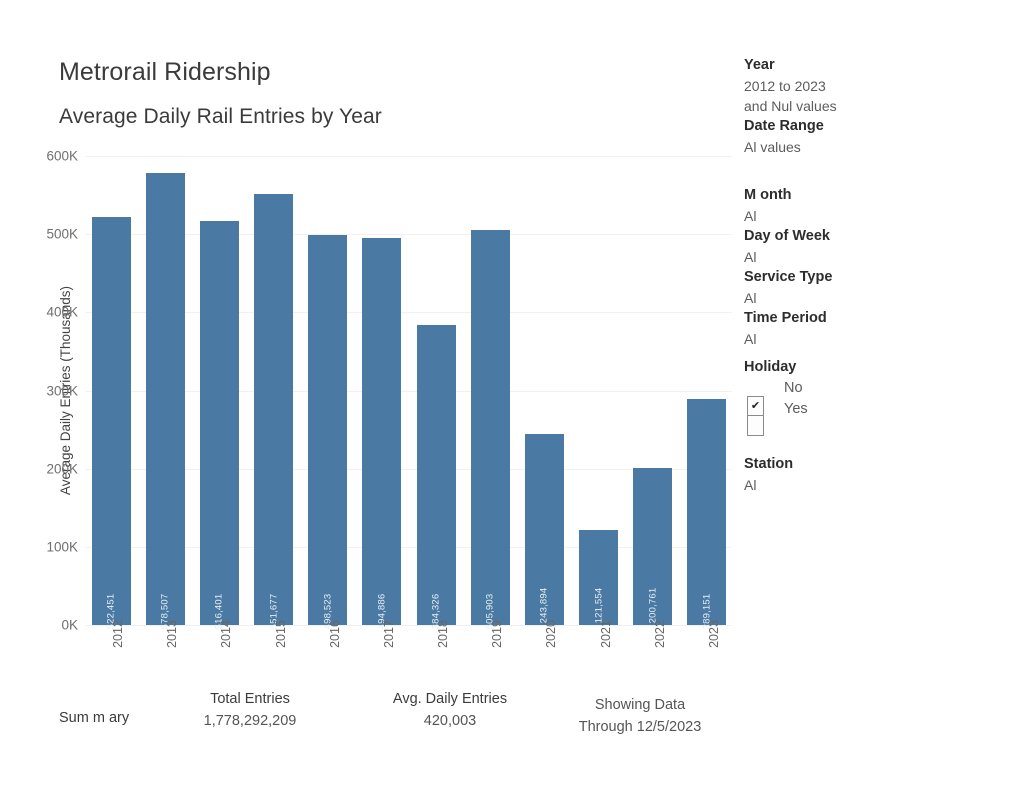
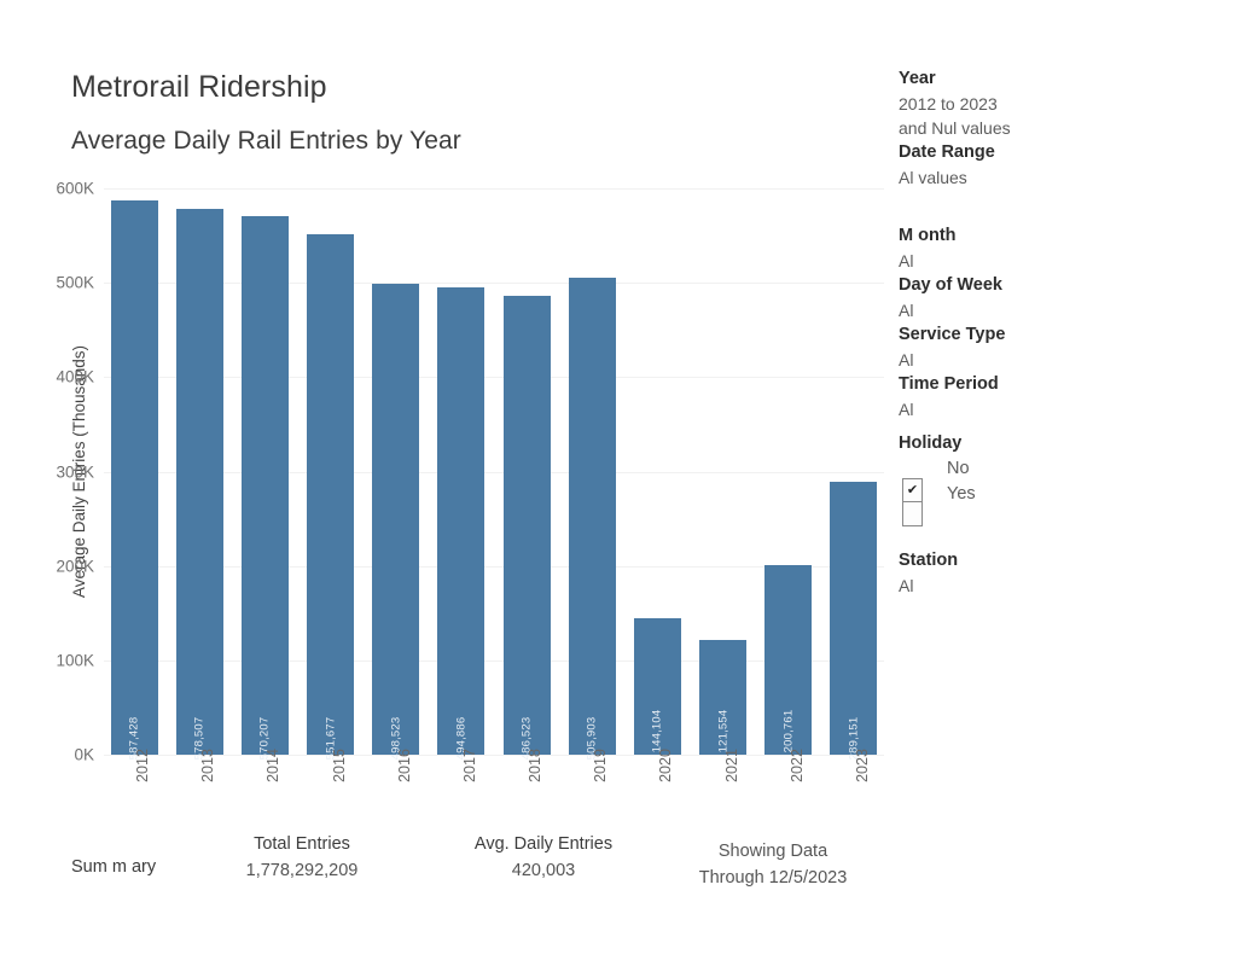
2012: 522,451 -> 587,428
2014: 516,401 -> 570,207
2018: 384,326 -> 486,523
2020: 243,894 -> 144,104
